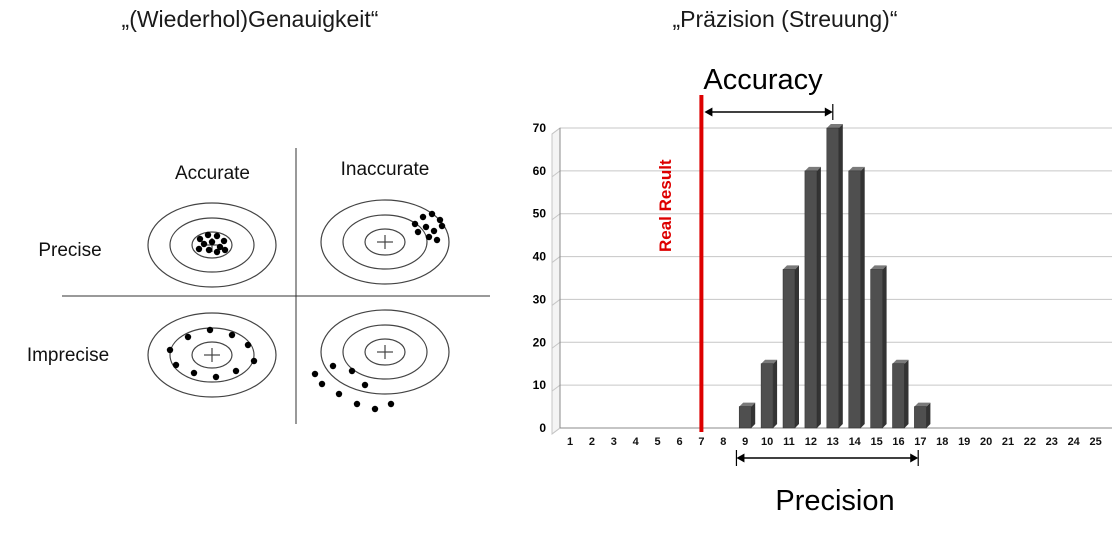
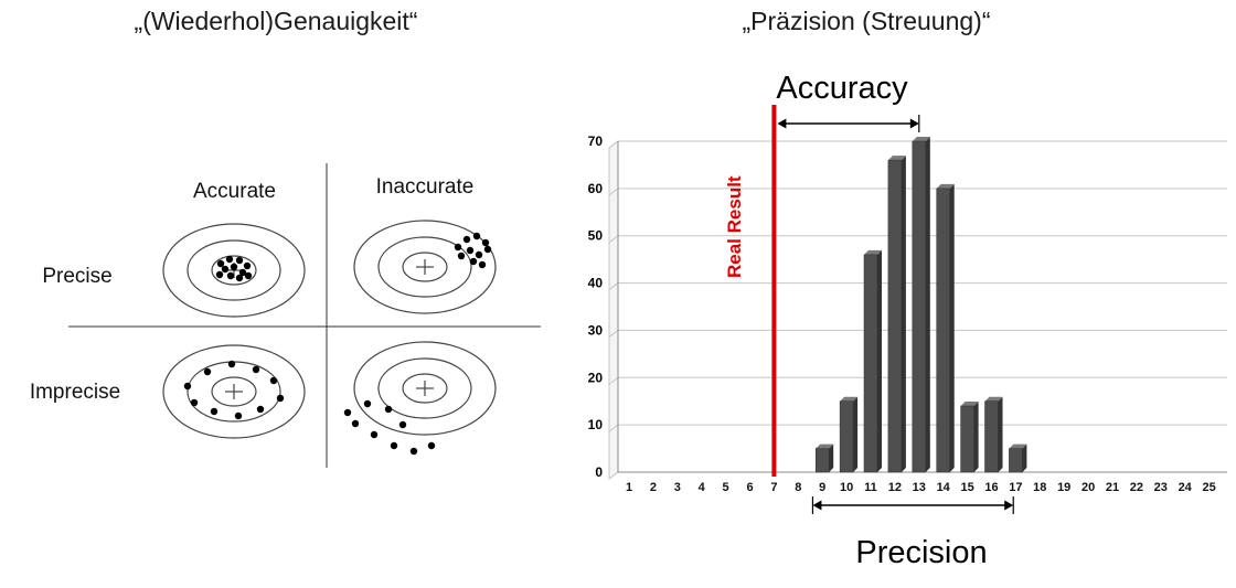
11: 37 -> 46
12: 60 -> 66
15: 37 -> 14
